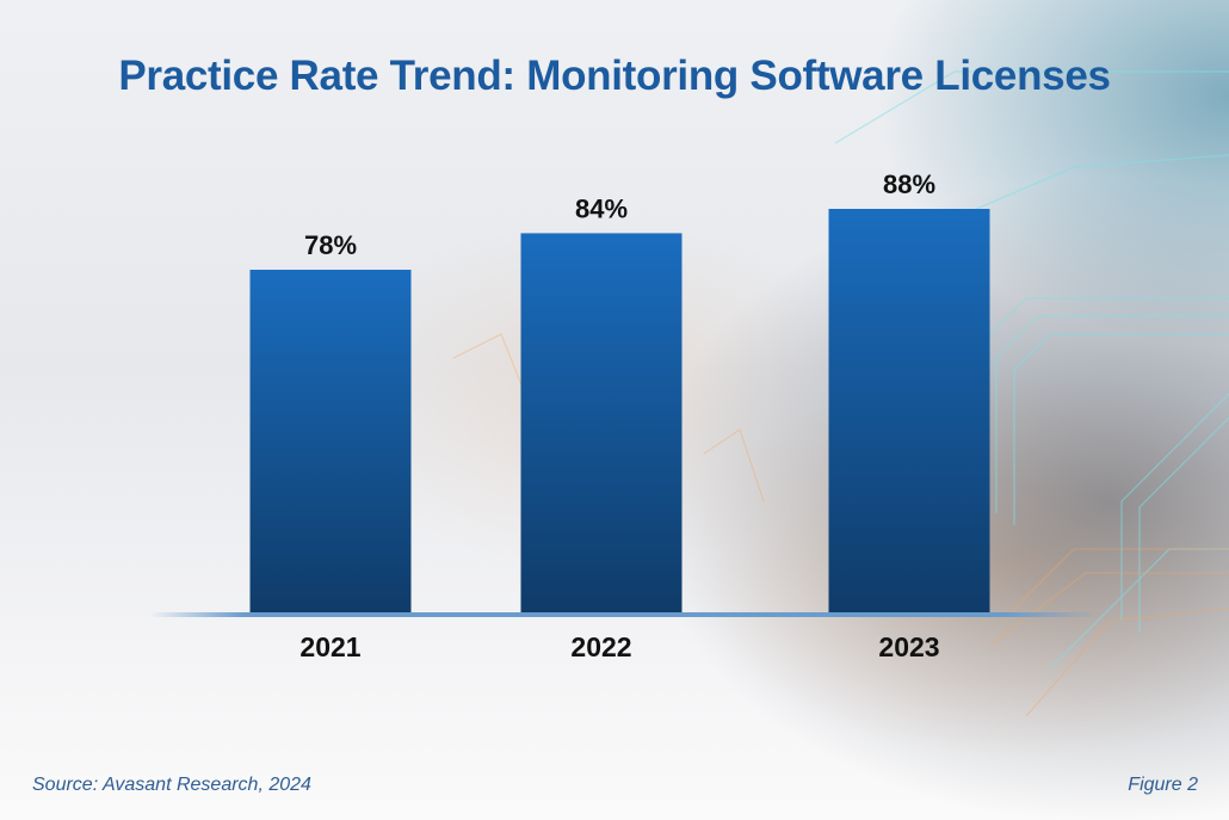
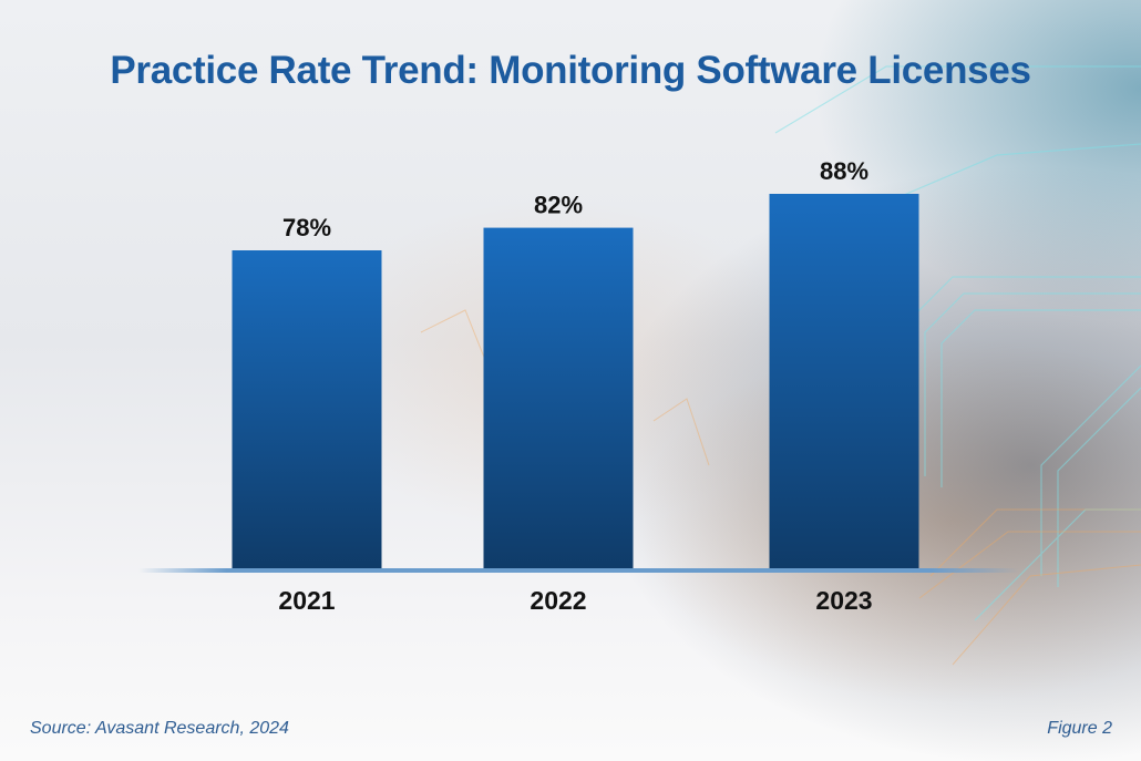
2022: 84% -> 82%
